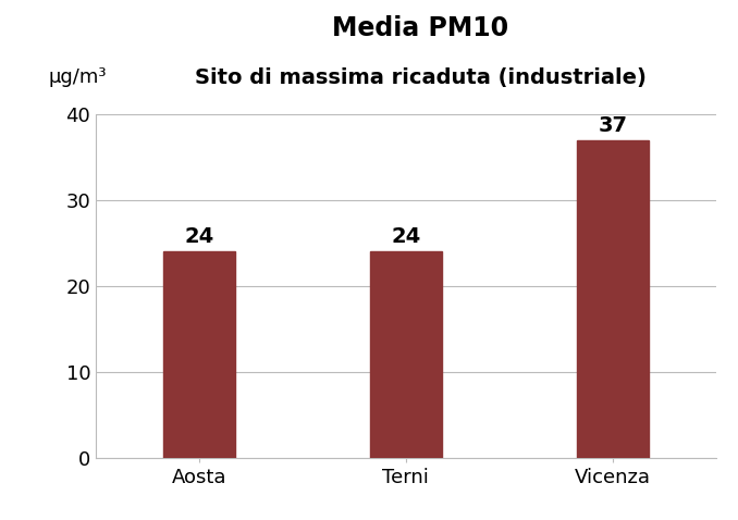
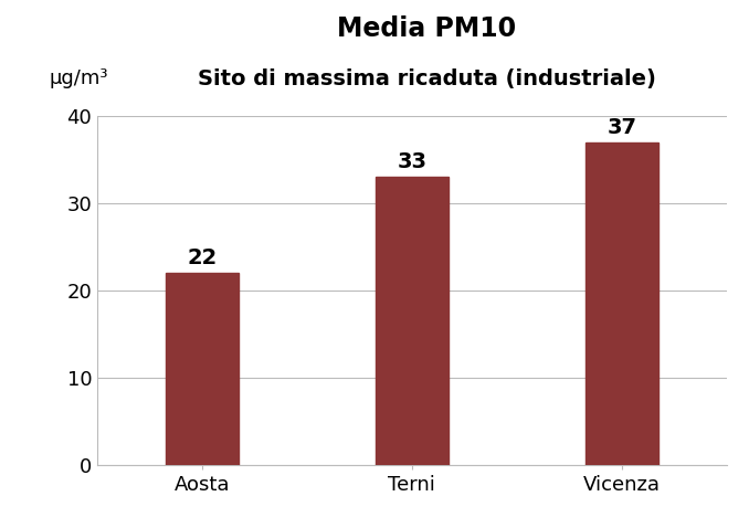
Aosta: 24 -> 22
Terni: 24 -> 33
